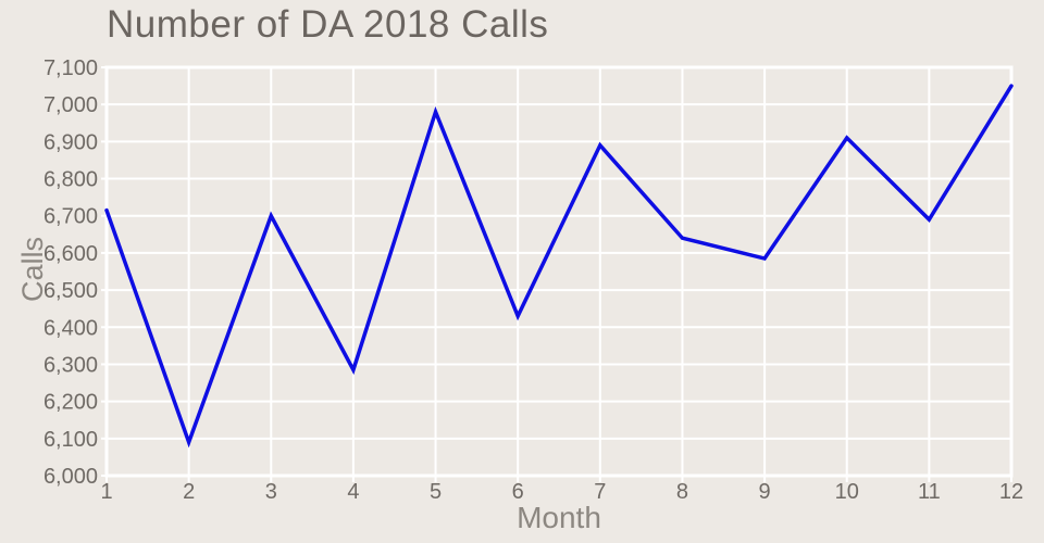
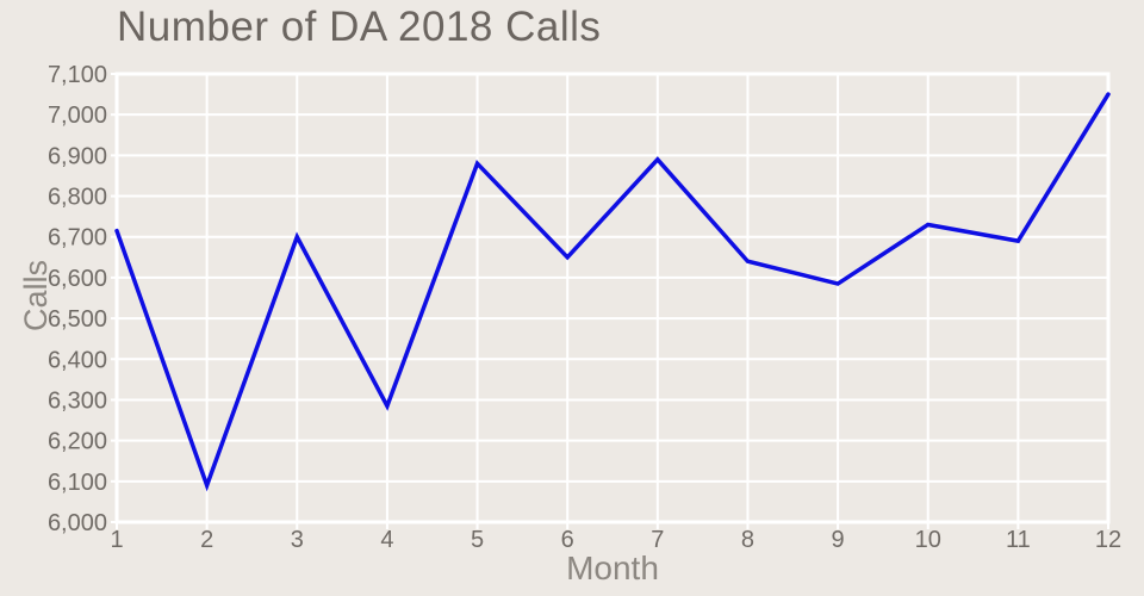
5: 6980 -> 6880
6: 6430 -> 6650
10: 6910 -> 6730
